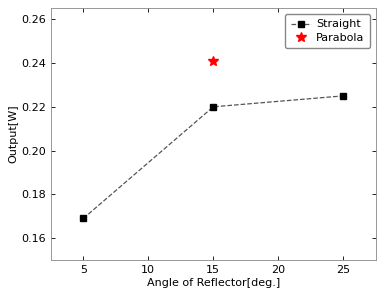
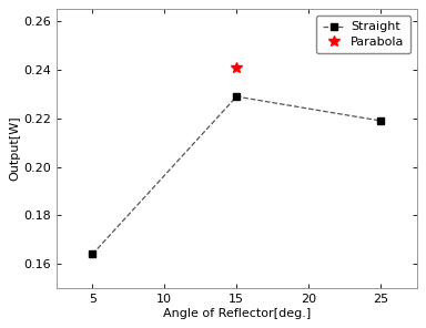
5: 0.169 -> 0.164
15: 0.220 -> 0.229
25: 0.225 -> 0.219
